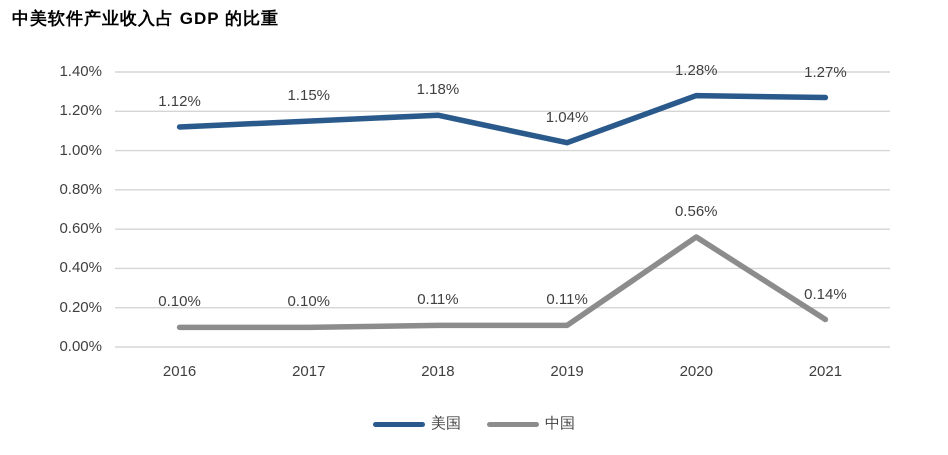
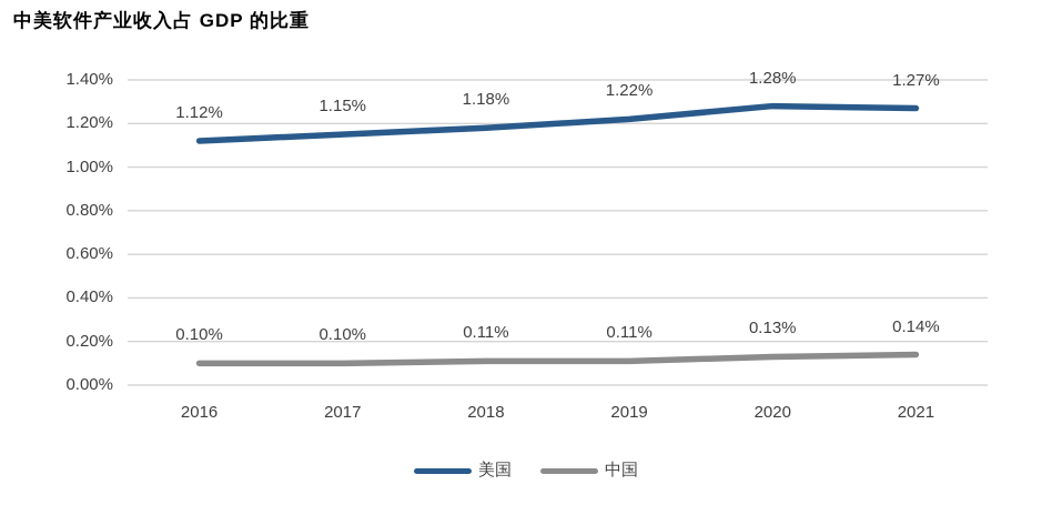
美国/2019: 1.04% -> 1.22%
中国/2020: 0.56% -> 0.13%
